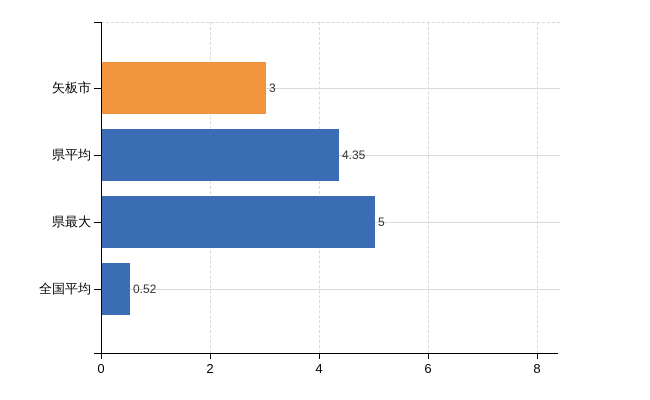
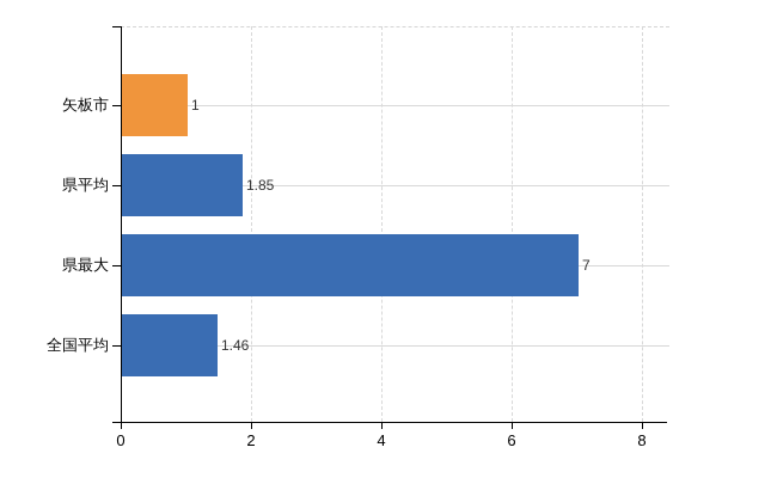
矢板市: 3 -> 1
県平均: 4.35 -> 1.85
県最大: 5 -> 7
全国平均: 0.52 -> 1.46
